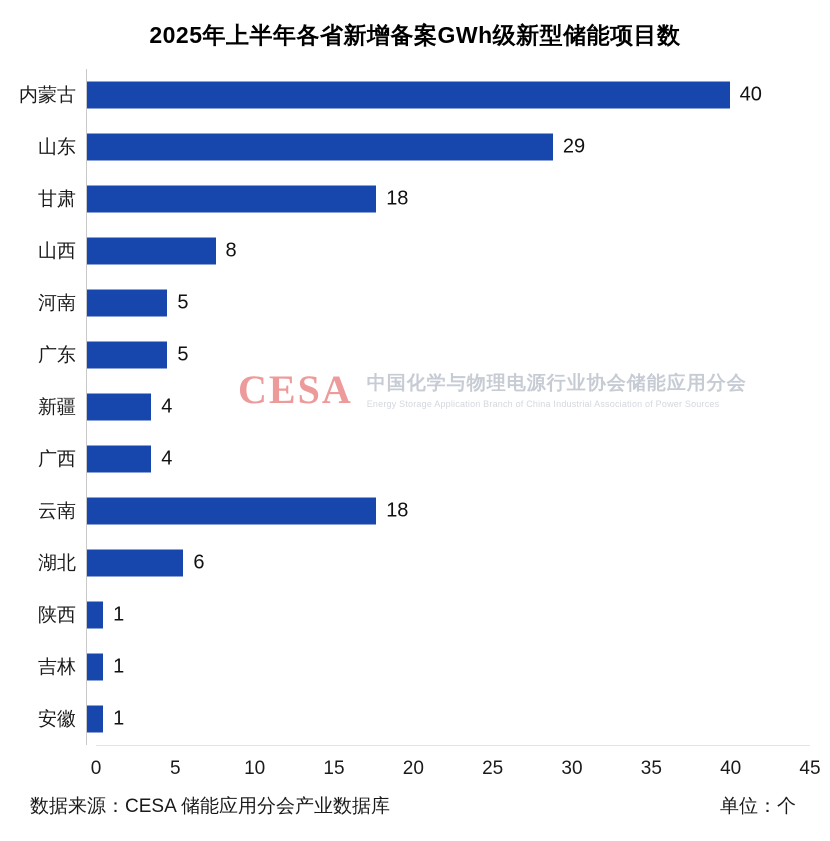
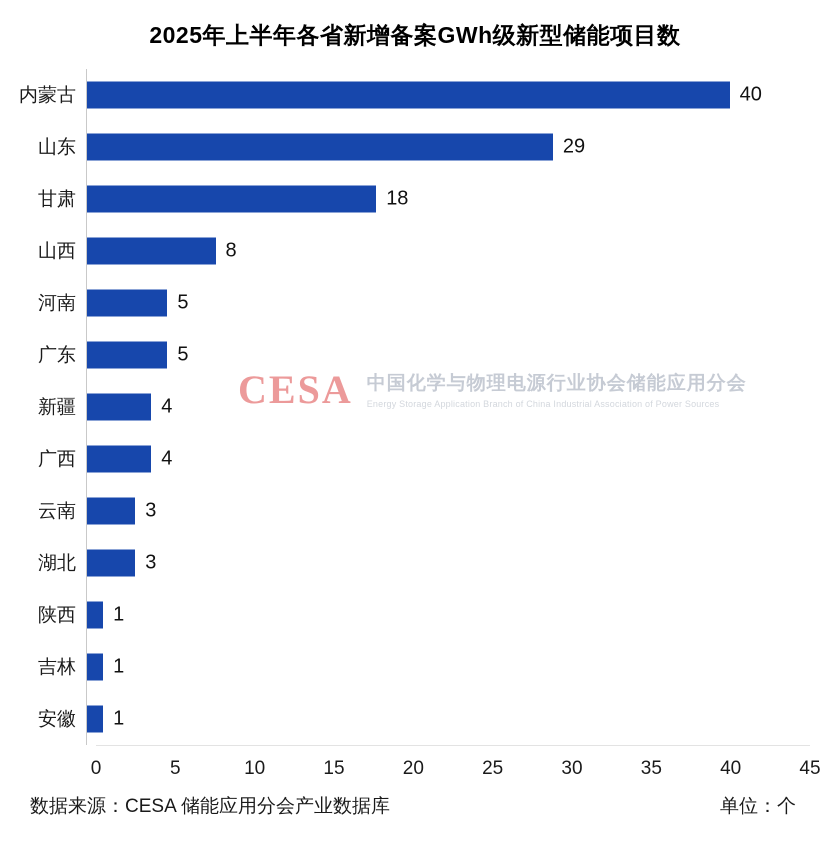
云南: 18 -> 3
湖北: 6 -> 3
